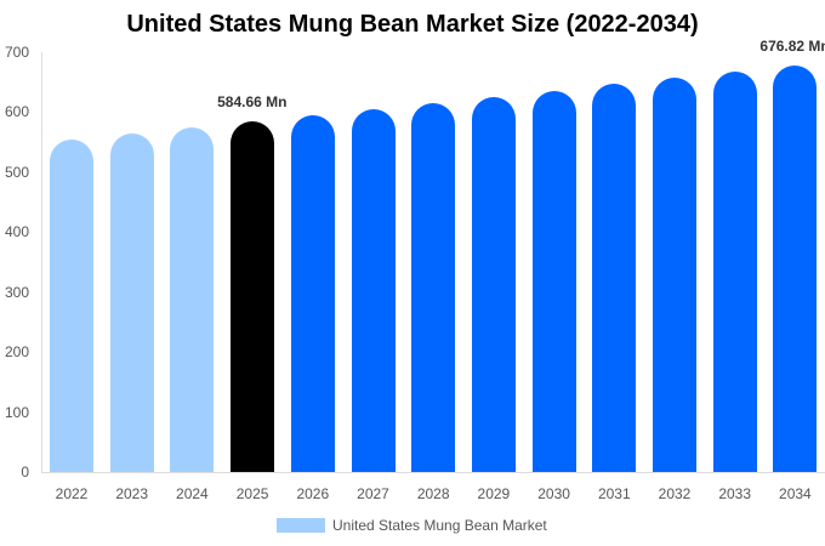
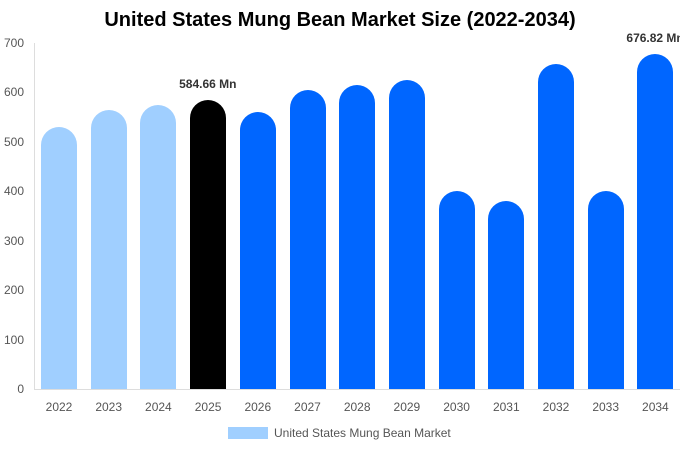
2022: 550 -> 530
2026: 590 -> 560
2030: 640 -> 400
2031: 650 -> 380
2033: 670 -> 400
